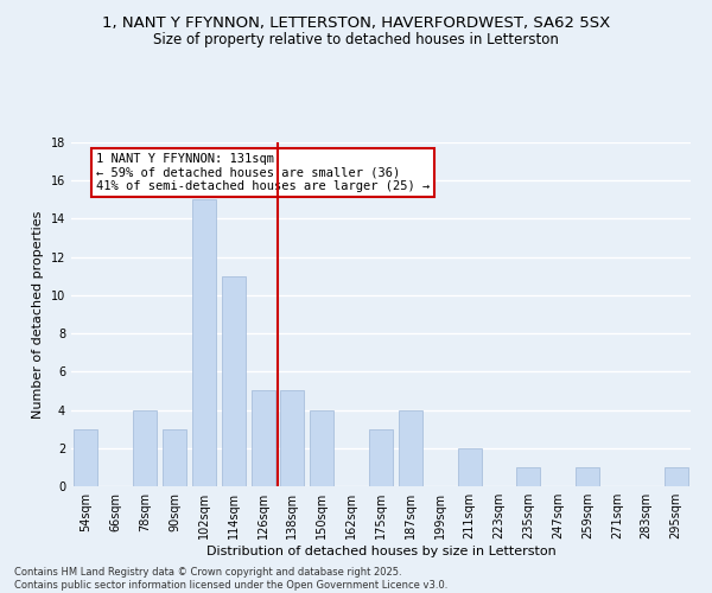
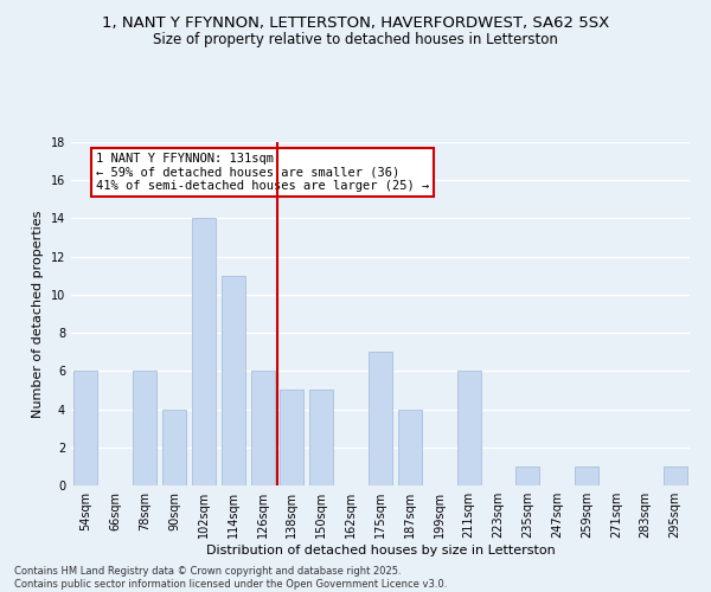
54sqm: 3 -> 6
78sqm: 4 -> 6
90sqm: 3 -> 4
102sqm: 15 -> 14
126sqm: 5 -> 6
150sqm: 4 -> 5
175sqm: 3 -> 7
211sqm: 2 -> 6
